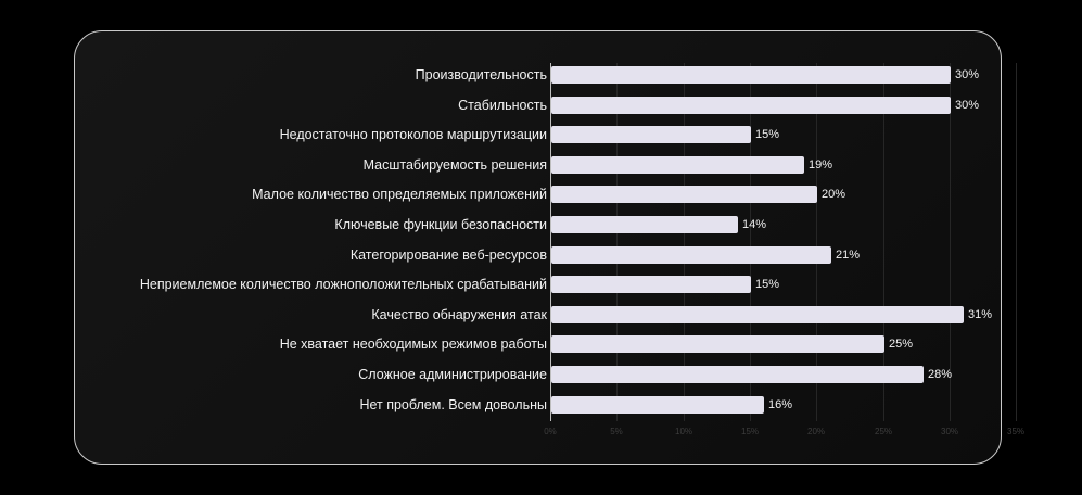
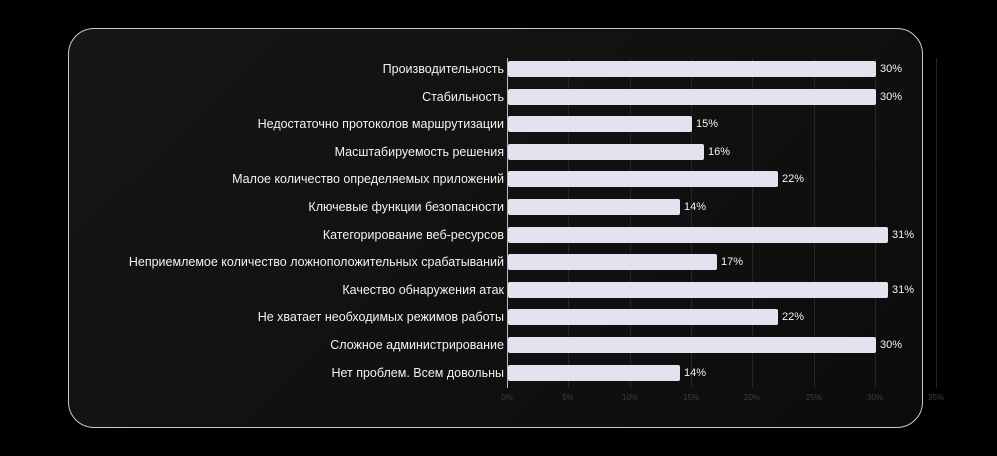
Масштабируемость решения: 19% -> 16%
Малое количество определяемых приложений: 20% -> 22%
Категорирование веб-ресурсов: 21% -> 31%
Неприемлемое количество ложноположительных срабатываний: 15% -> 17%
Не хватает необходимых режимов работы: 25% -> 22%
Сложное администрирование: 28% -> 30%
Нет проблем. Всем довольны: 16% -> 14%
